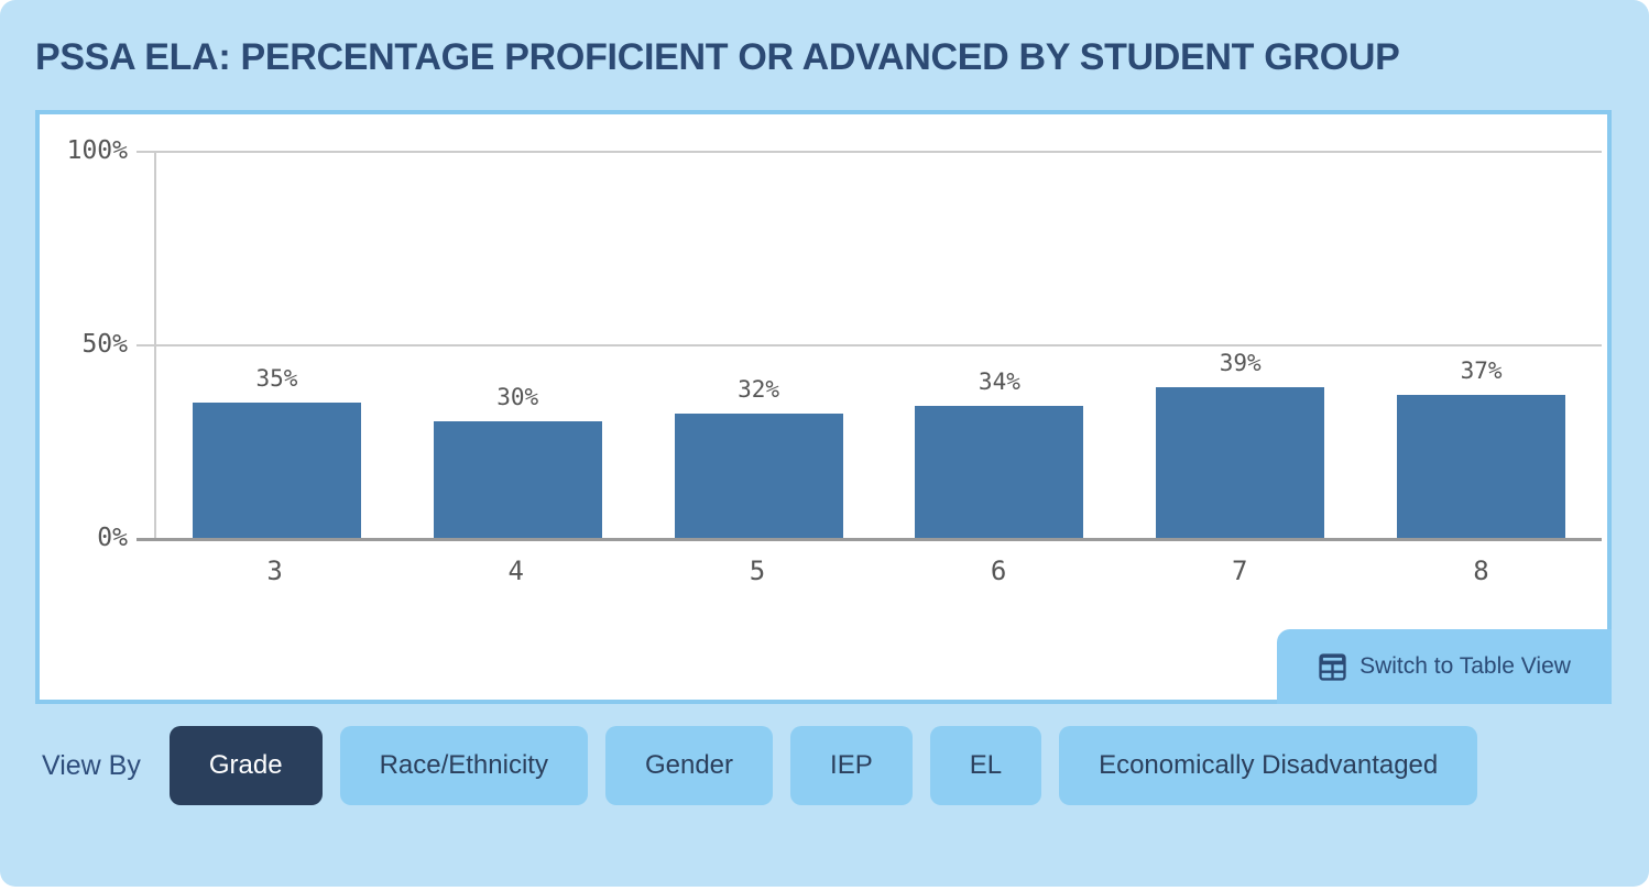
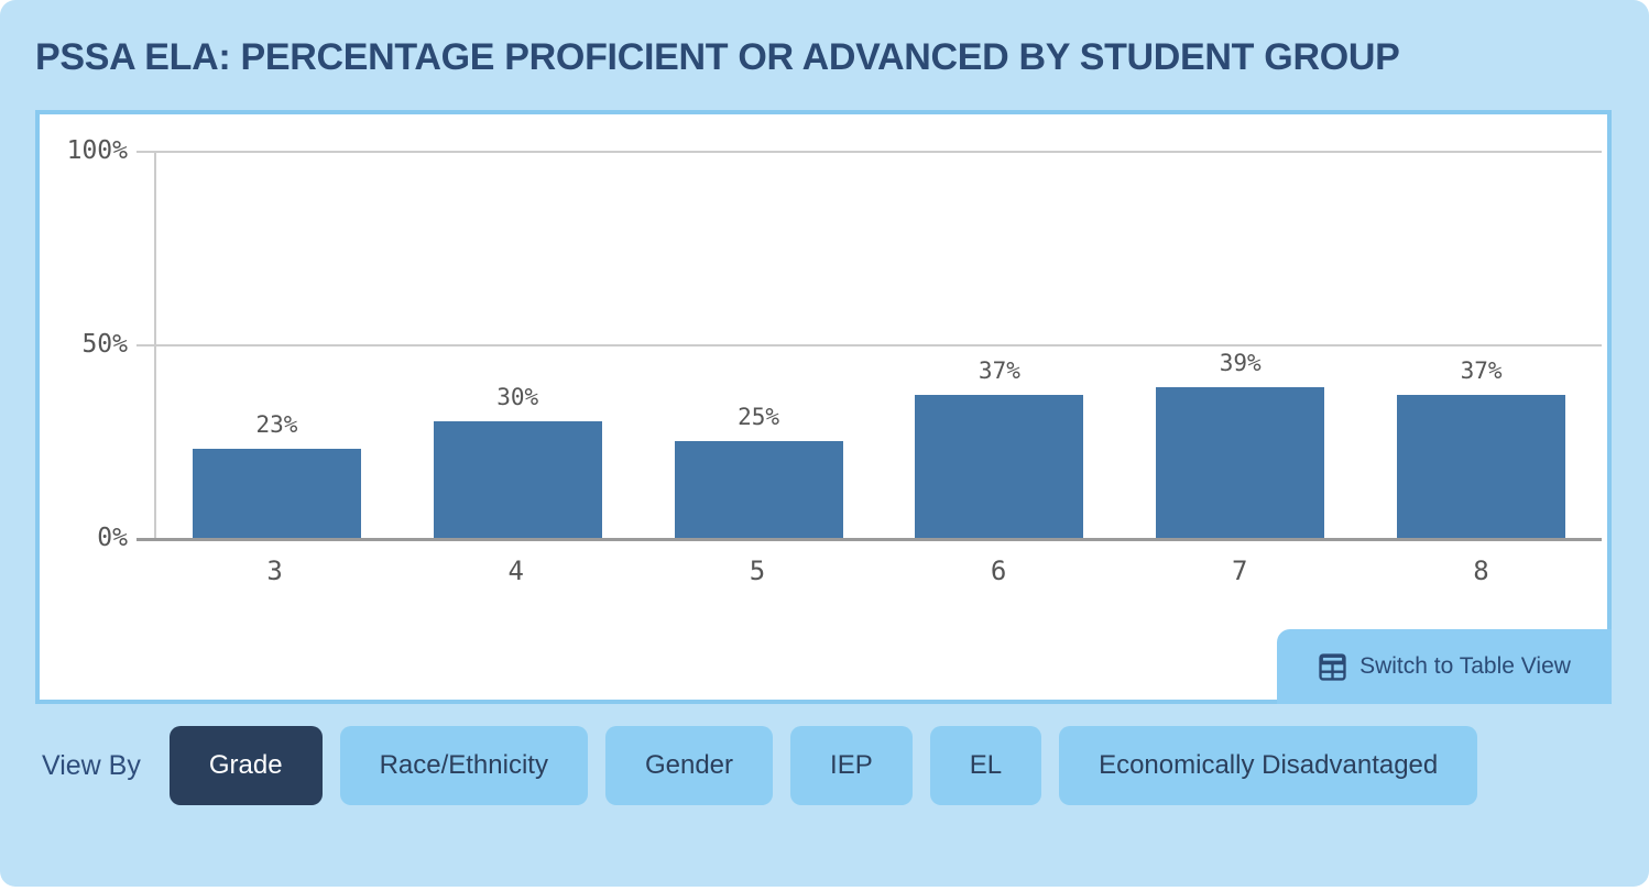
3: 35% -> 23%
5: 32% -> 25%
6: 34% -> 37%
